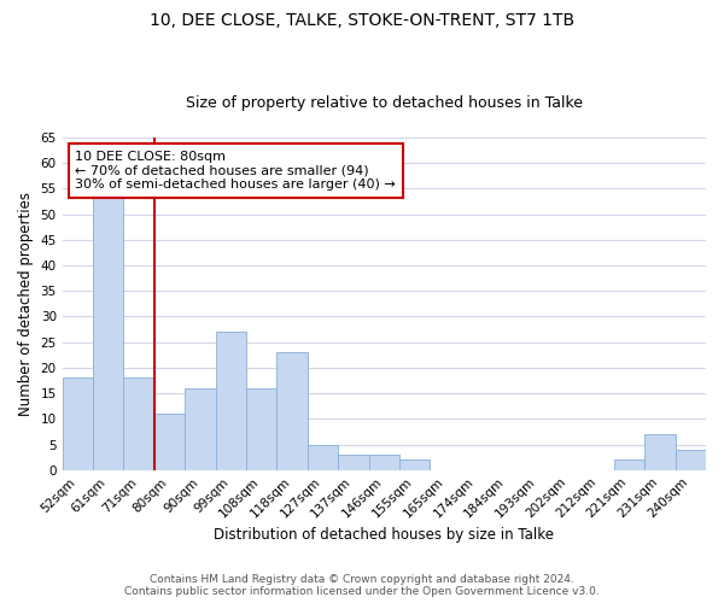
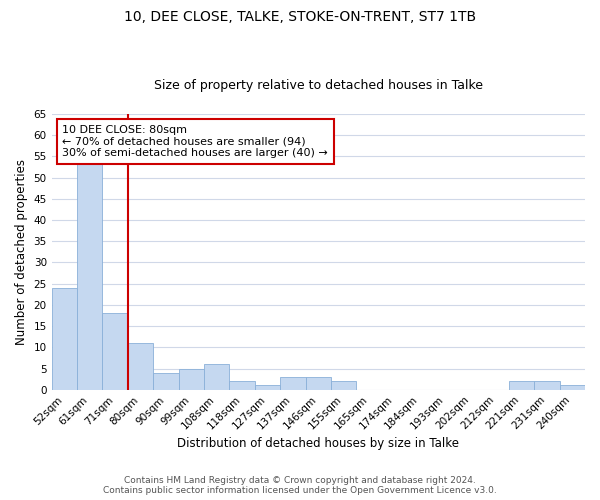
52sqm: 18 -> 24
90sqm: 16 -> 4
99sqm: 27 -> 5
108sqm: 16 -> 6
118sqm: 23 -> 2
127sqm: 5 -> 1
231sqm: 7 -> 2
240sqm: 4 -> 1
